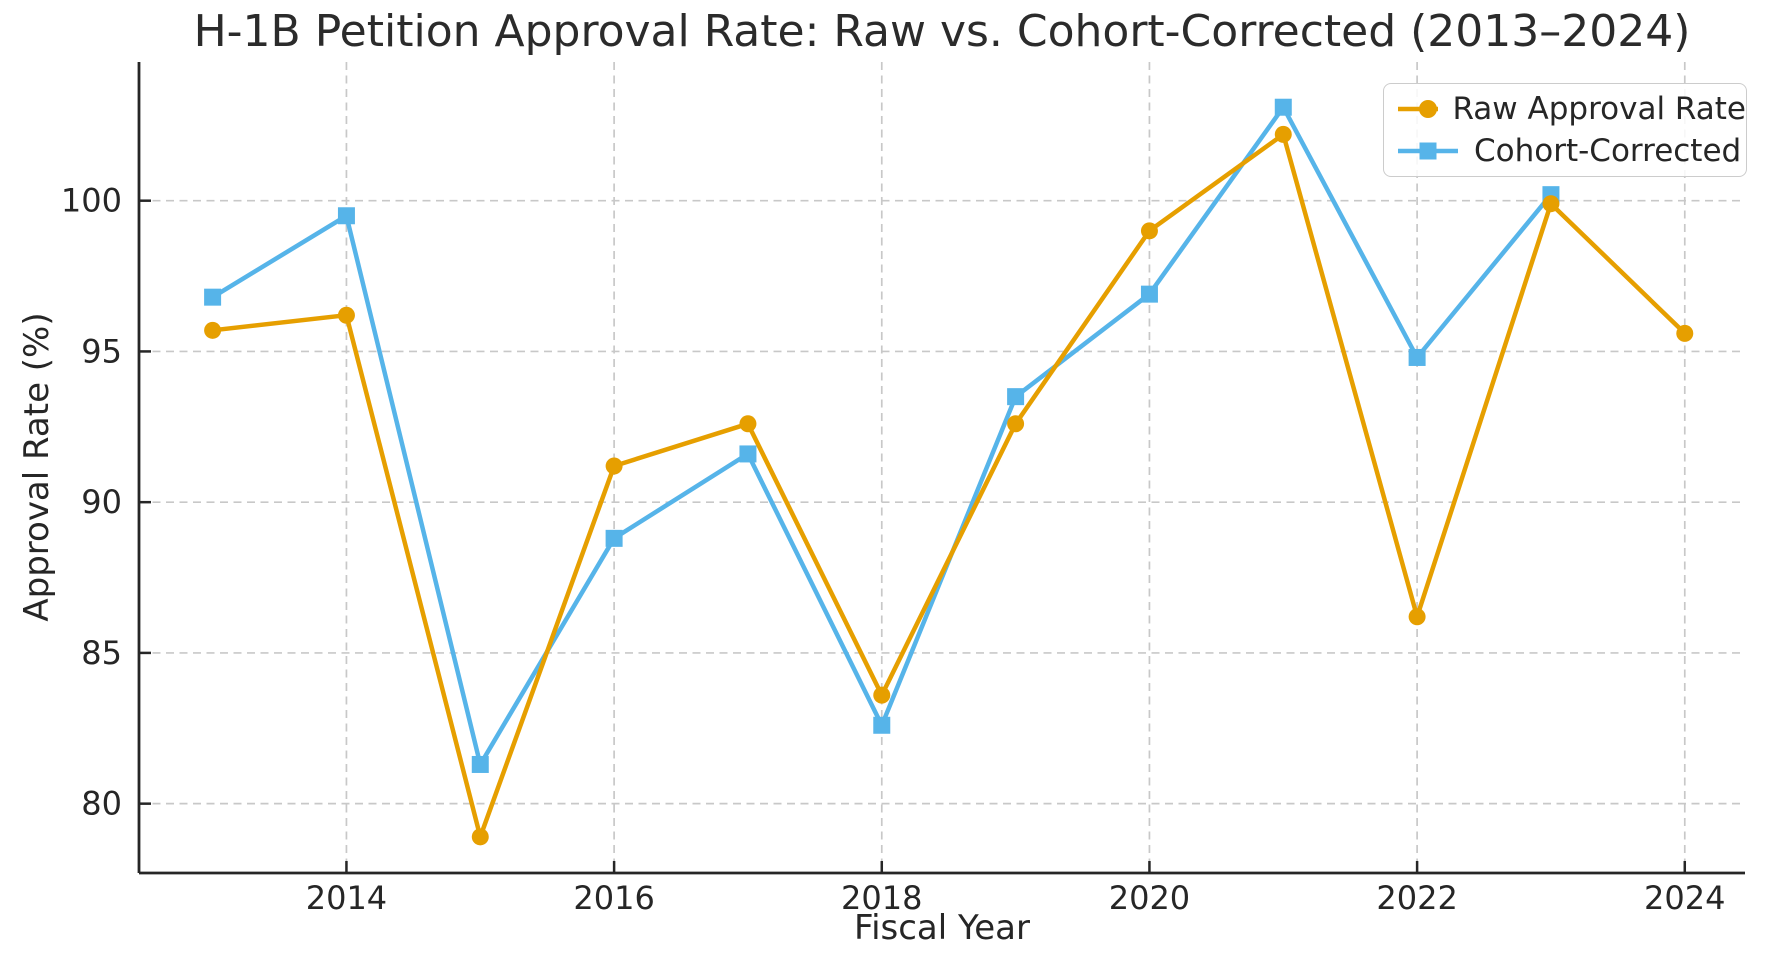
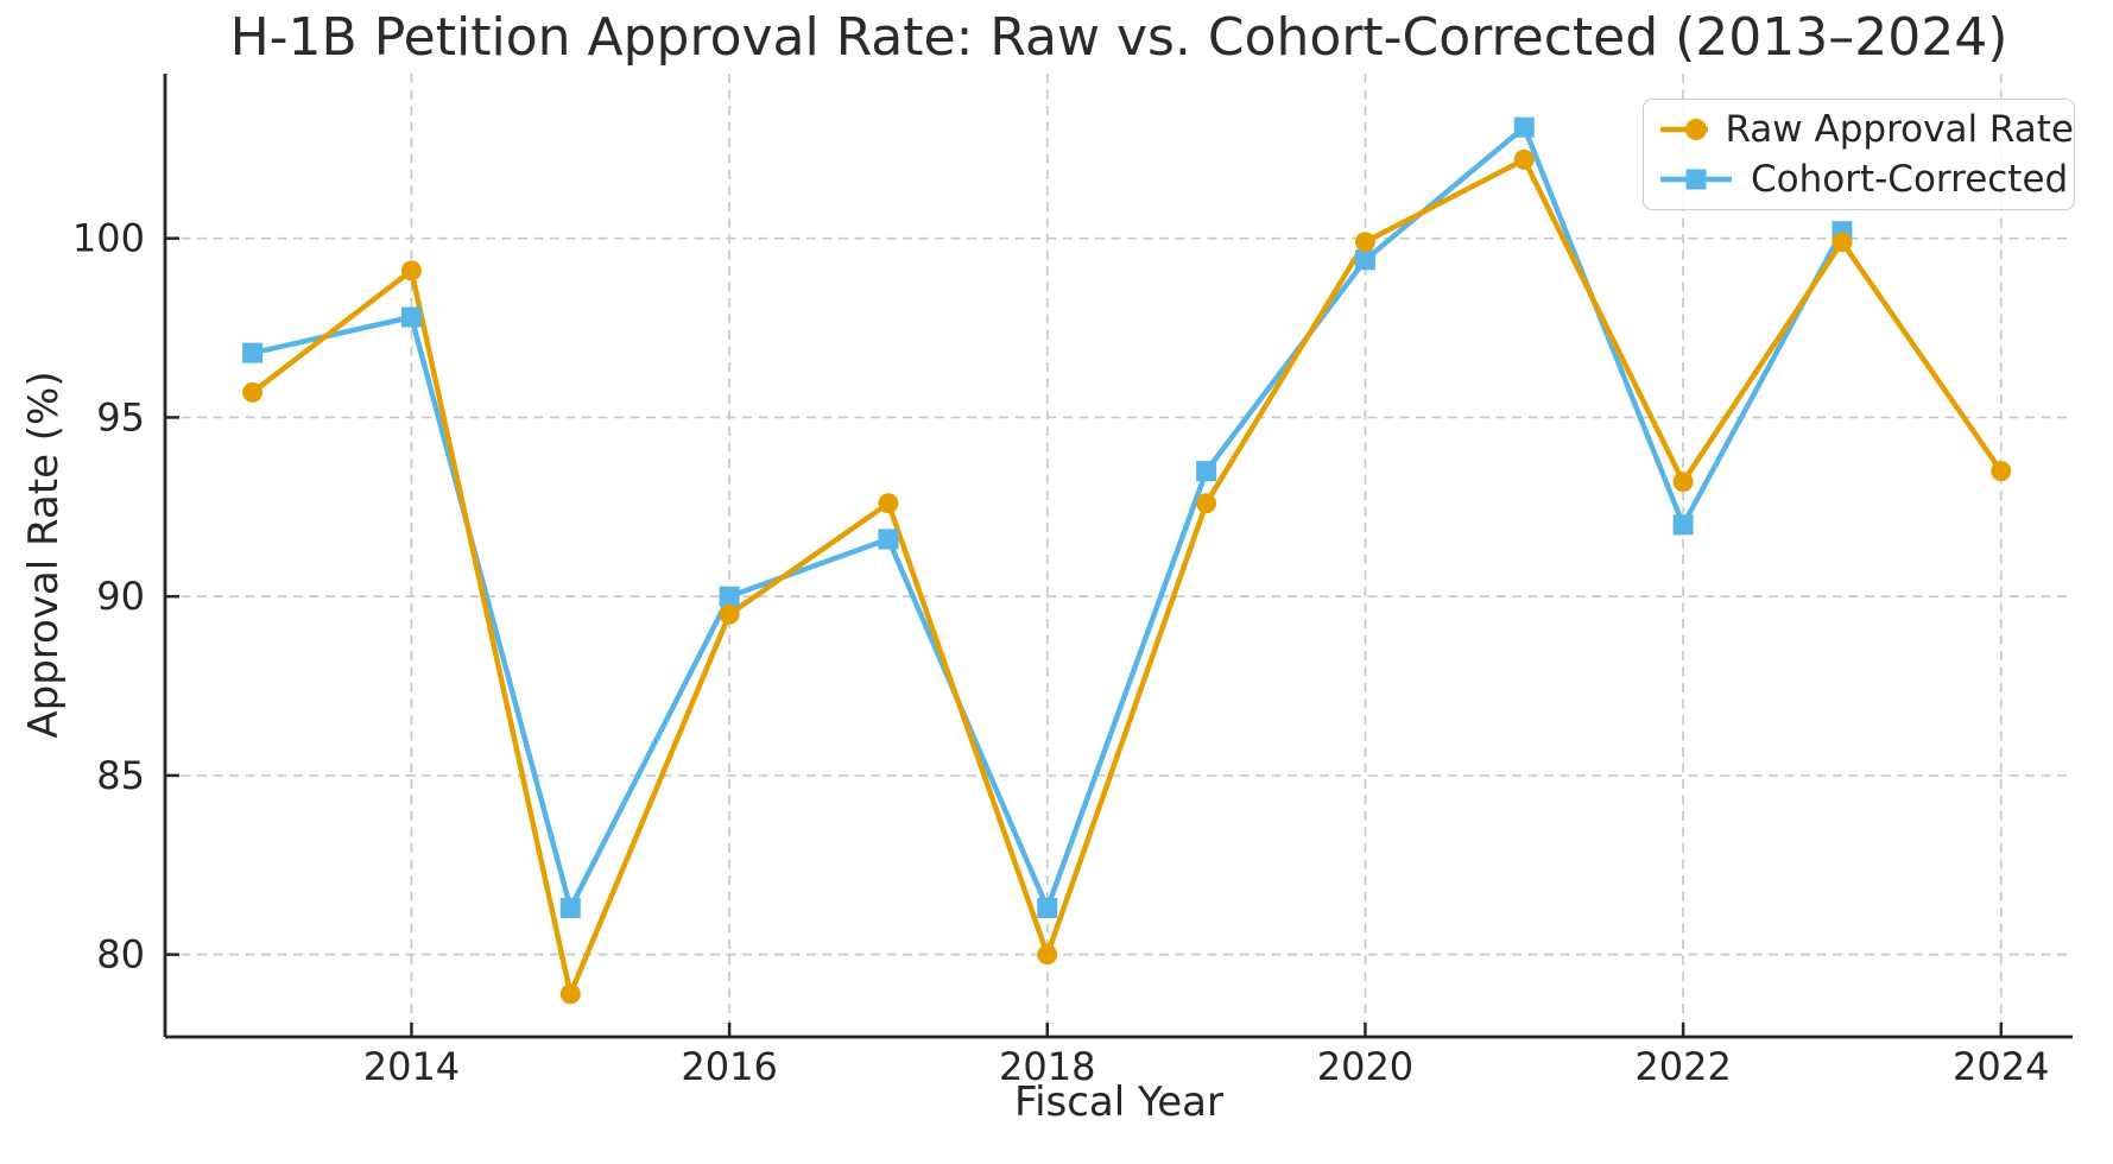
Raw Approval Rate/2014: 96.2 -> 99.1
Cohort-Corrected/2014: 99.5 -> 97.8
Raw Approval Rate/2016: 91.2 -> 89.5
Cohort-Corrected/2016: 88.8 -> 90.0
Raw Approval Rate/2018: 83.6 -> 80.0
Cohort-Corrected/2018: 82.6 -> 81.3
Raw Approval Rate/2020: 99.0 -> 99.9
Cohort-Corrected/2020: 96.9 -> 99.4
Raw Approval Rate/2022: 86.2 -> 93.2
Cohort-Corrected/2022: 94.8 -> 92.0
Raw Approval Rate/2024: 95.6 -> 93.5
